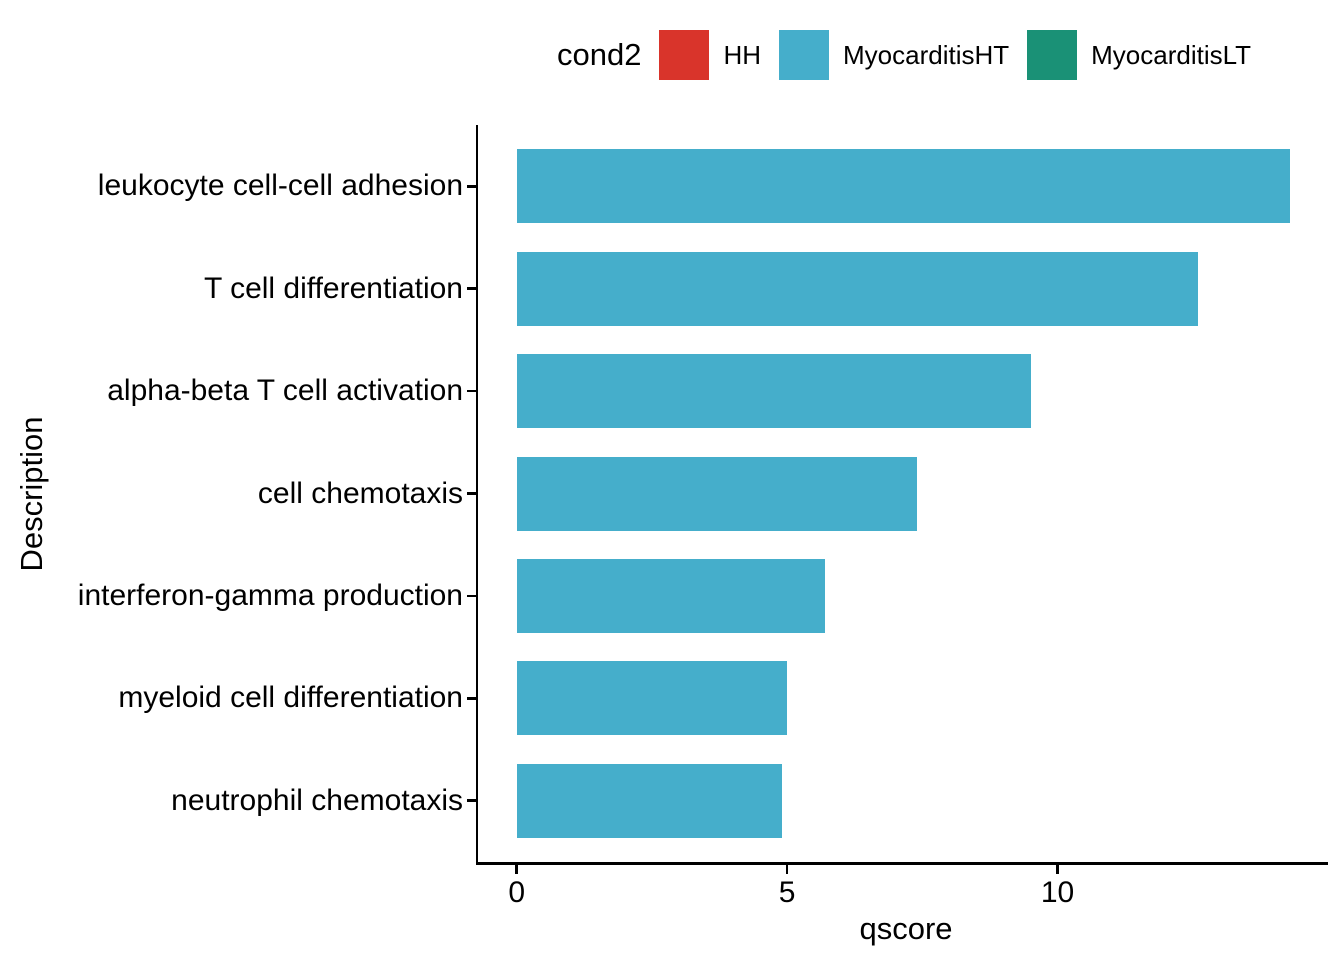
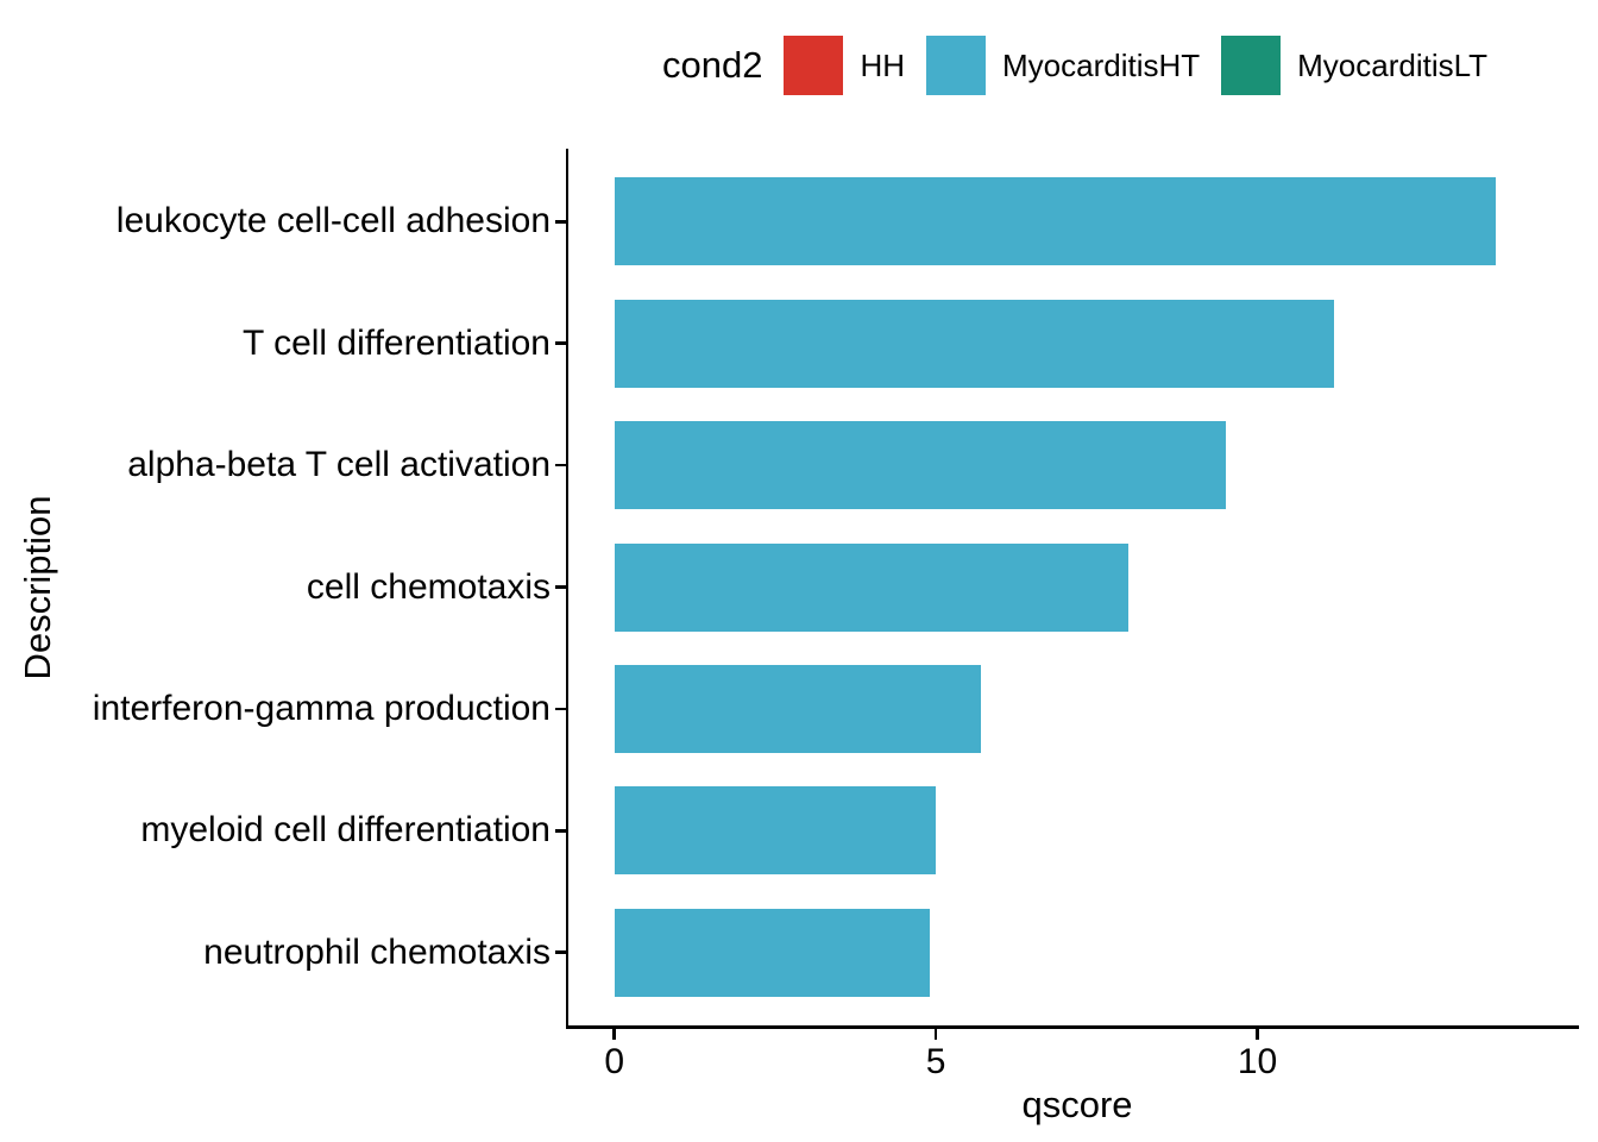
leukocyte cell-cell adhesion: 14.3 -> 13.7
T cell differentiation: 12.6 -> 11.2
cell chemotaxis: 7.4 -> 8.0
